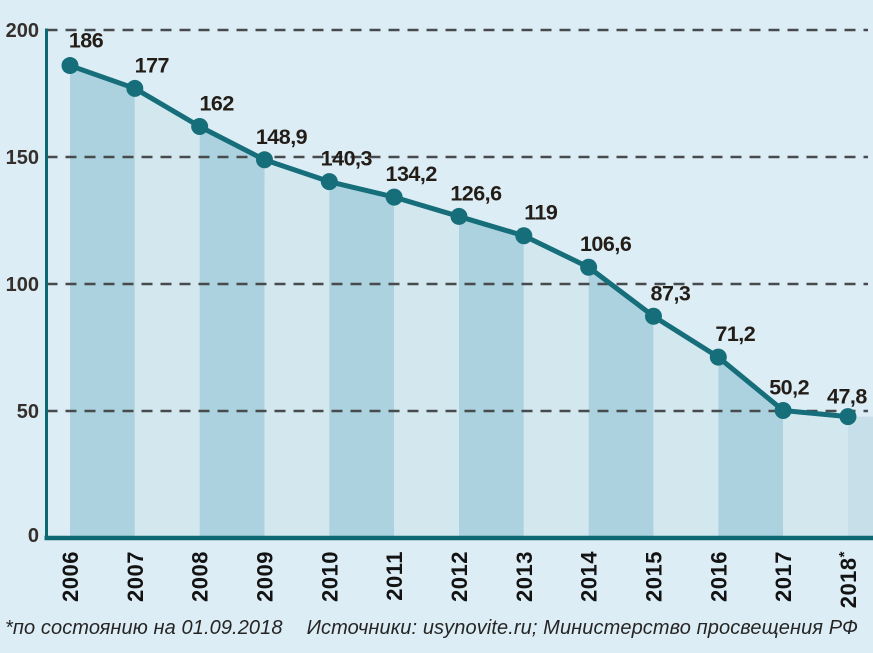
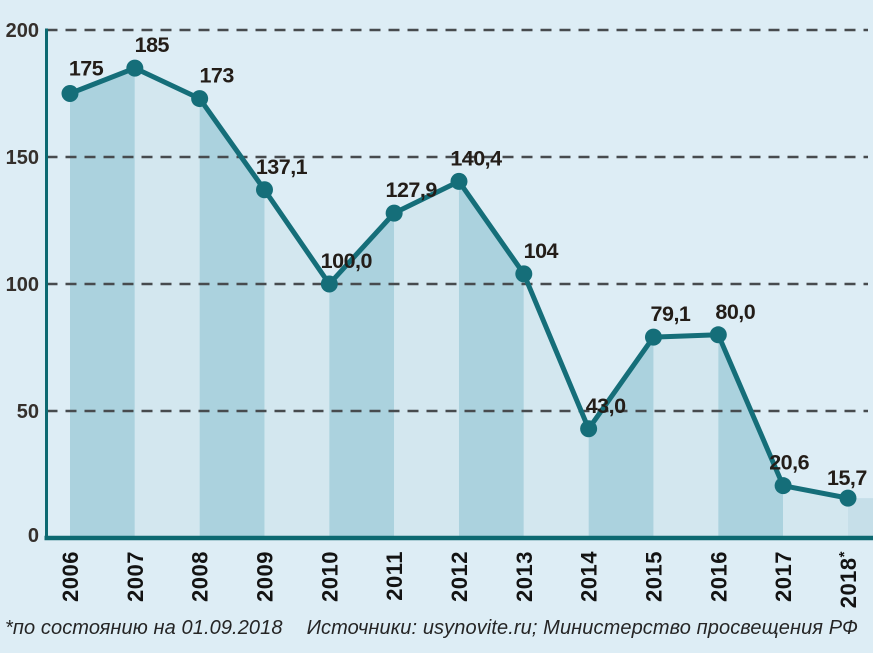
2006: 186 -> 175
2007: 177 -> 185
2008: 162 -> 173
2009: 148,9 -> 137,1
2010: 140,3 -> 100,0
2011: 134,2 -> 127,9
2012: 126,6 -> 140,4
2013: 119 -> 104
2014: 106,6 -> 43,0
2015: 87,3 -> 79,1
2016: 71,2 -> 80,0
2017: 50,2 -> 20,6
2018*: 47,8 -> 15,7
